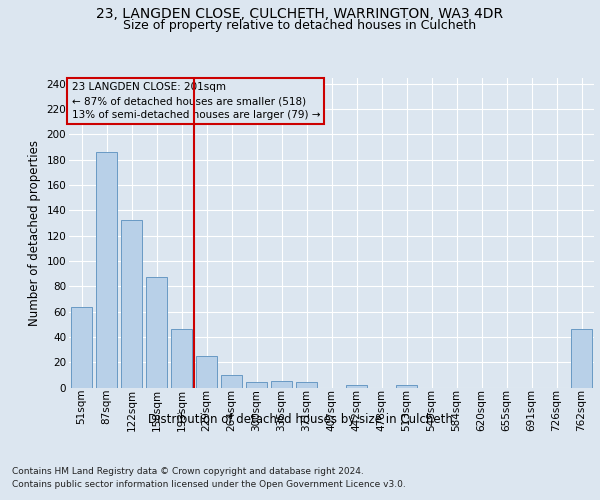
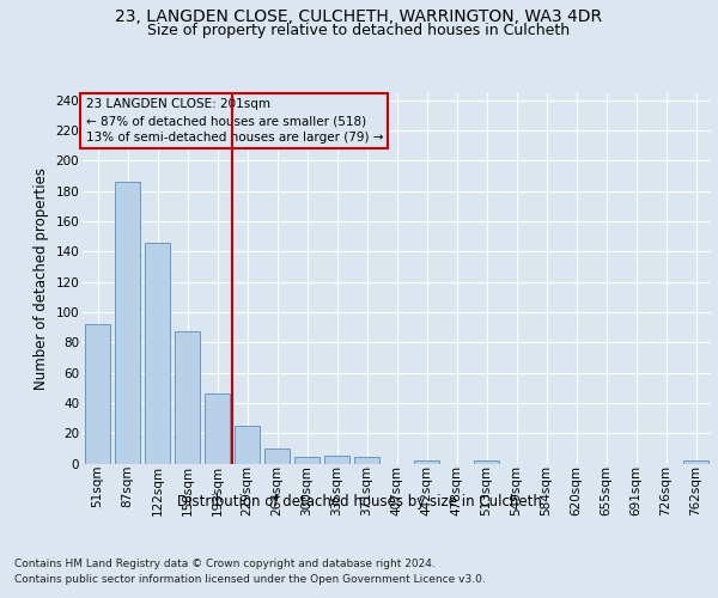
51sqm: 64 -> 92
122sqm: 132 -> 146
762sqm: 46 -> 2
